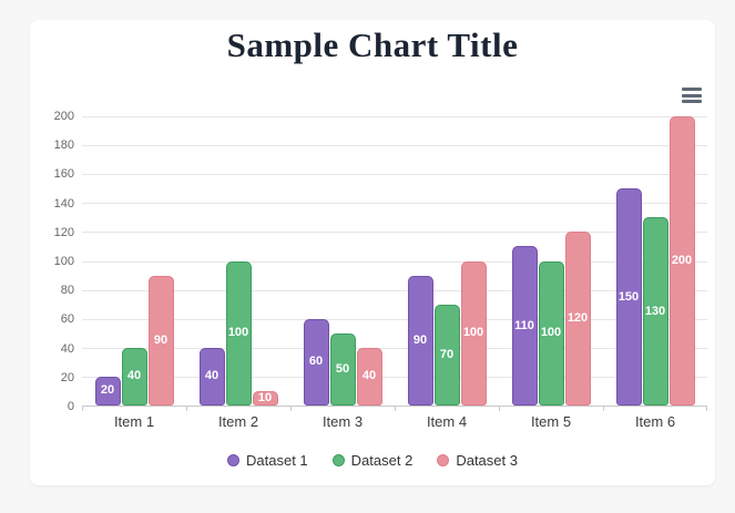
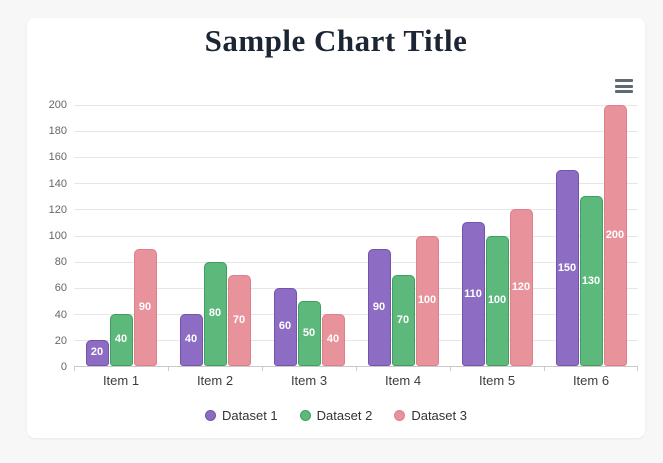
Dataset 2/Item 2: 100 -> 80
Dataset 3/Item 2: 10 -> 70
